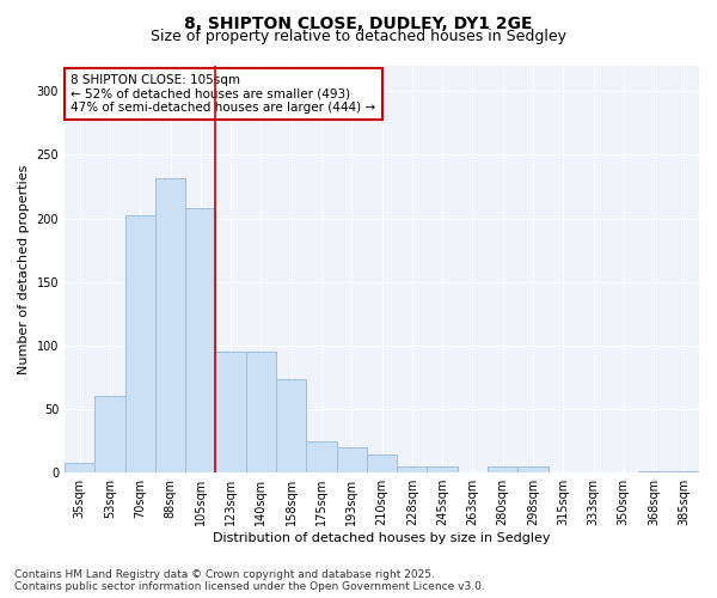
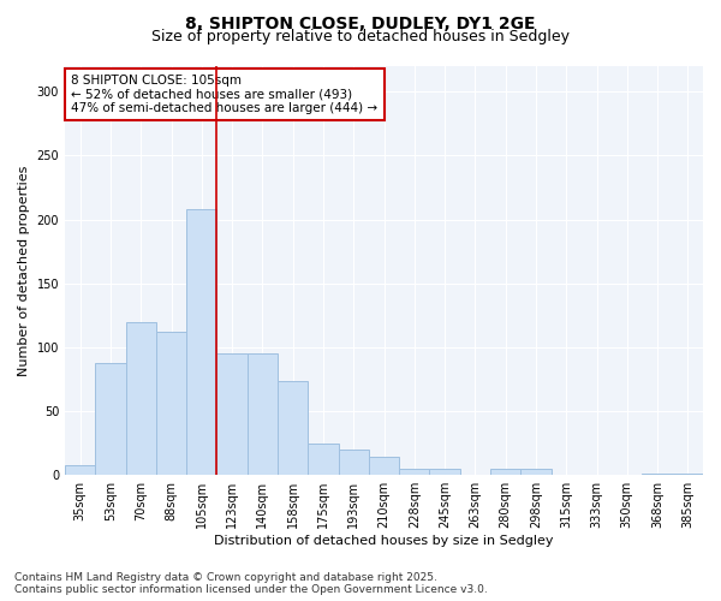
53sqm: 60 -> 88
70sqm: 202 -> 120
88sqm: 232 -> 112
